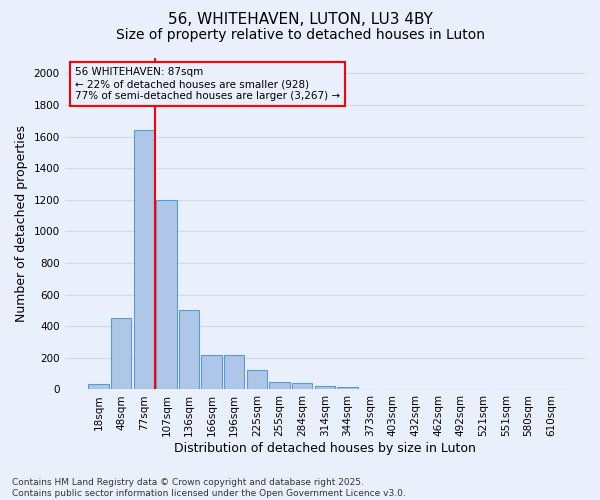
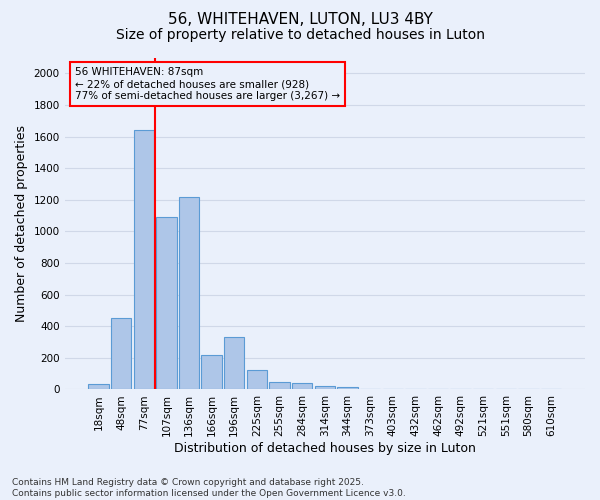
107sqm: 1200 -> 1090
136sqm: 500 -> 1220
196sqm: 220 -> 330
